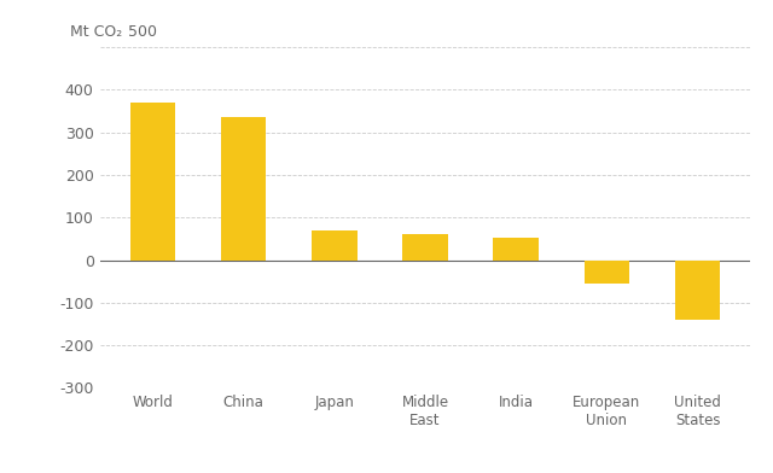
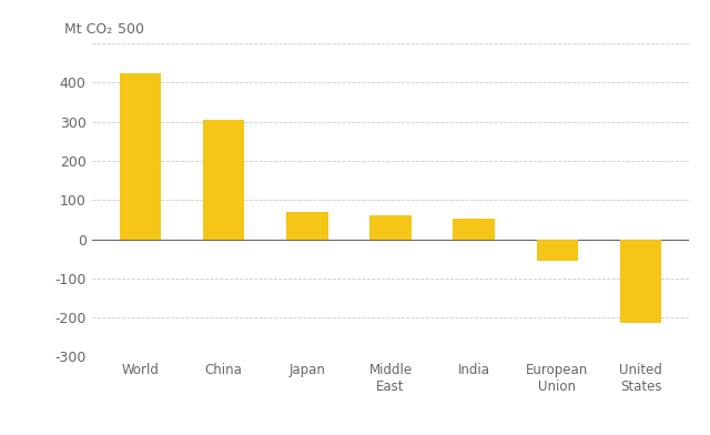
World: 370 -> 425
China: 335 -> 305
United States: -140 -> -215
